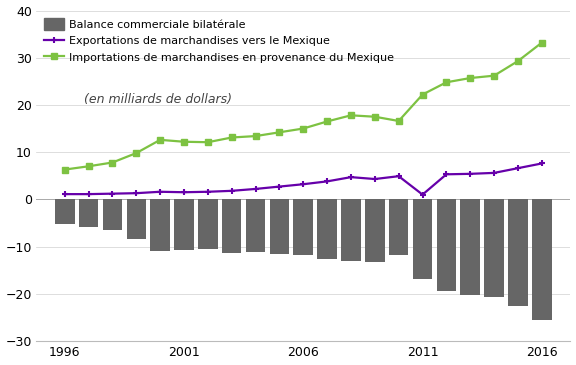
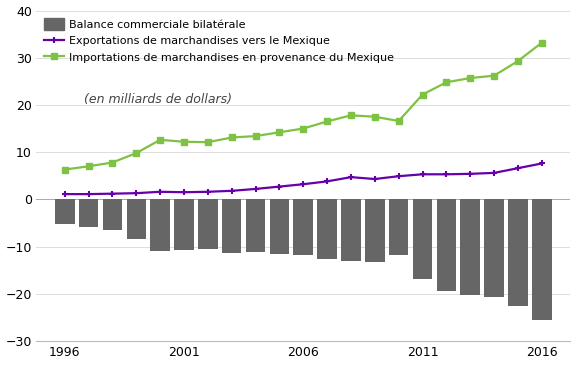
Exportations de marchandises vers le Mexique/2011: 1.0 -> 5.3
